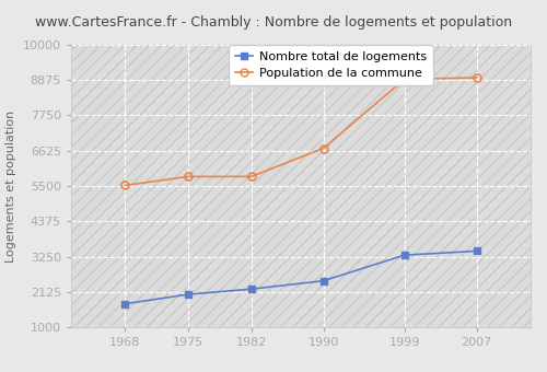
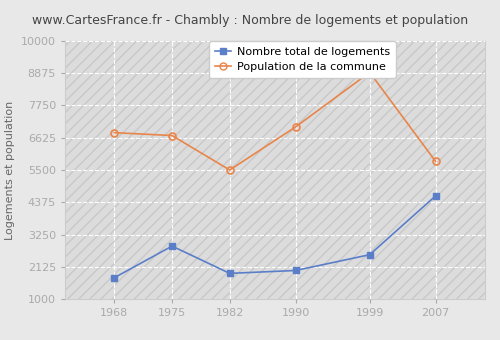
Population de la commune/1968: 5520 -> 6800
Nombre total de logements/1975: 2050 -> 2850
Population de la commune/1975: 5800 -> 6700
Nombre total de logements/1982: 2220 -> 1900
Population de la commune/1982: 5800 -> 5500
Nombre total de logements/1990: 2480 -> 2000
Population de la commune/1990: 6700 -> 7000
Nombre total de logements/1999: 3300 -> 2550
Nombre total de logements/2007: 3430 -> 4600
Population de la commune/2007: 8950 -> 5800
